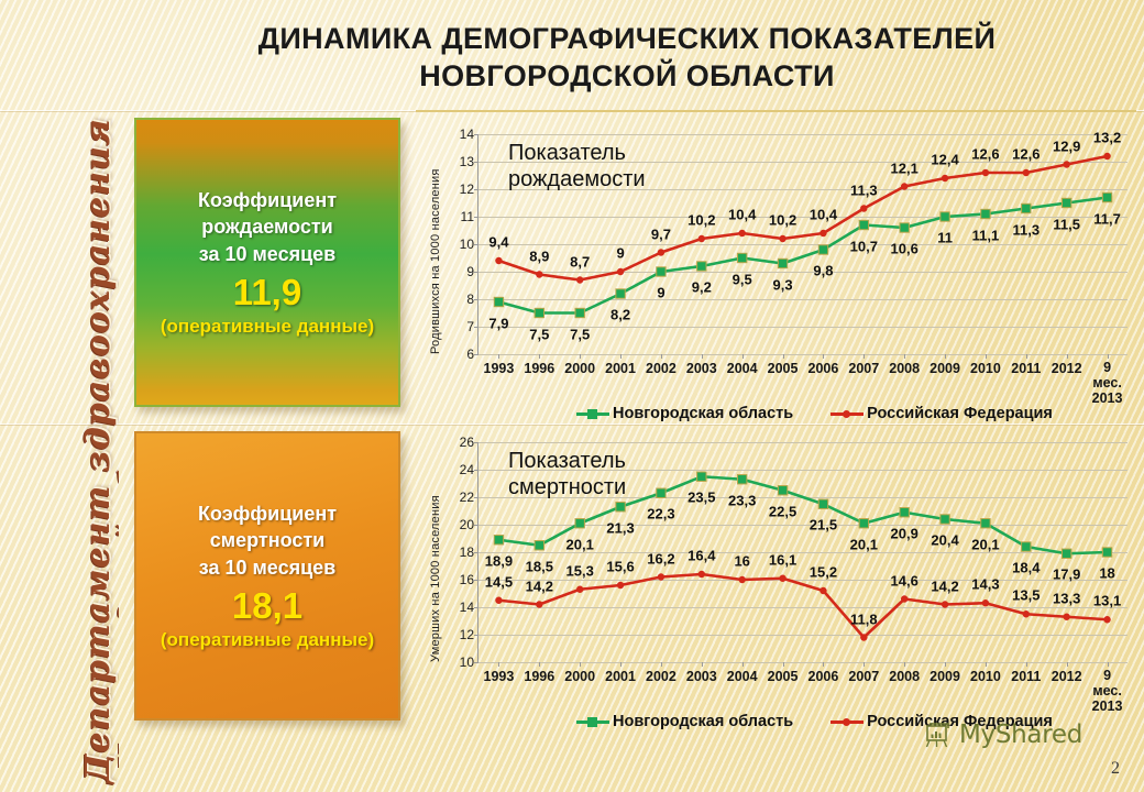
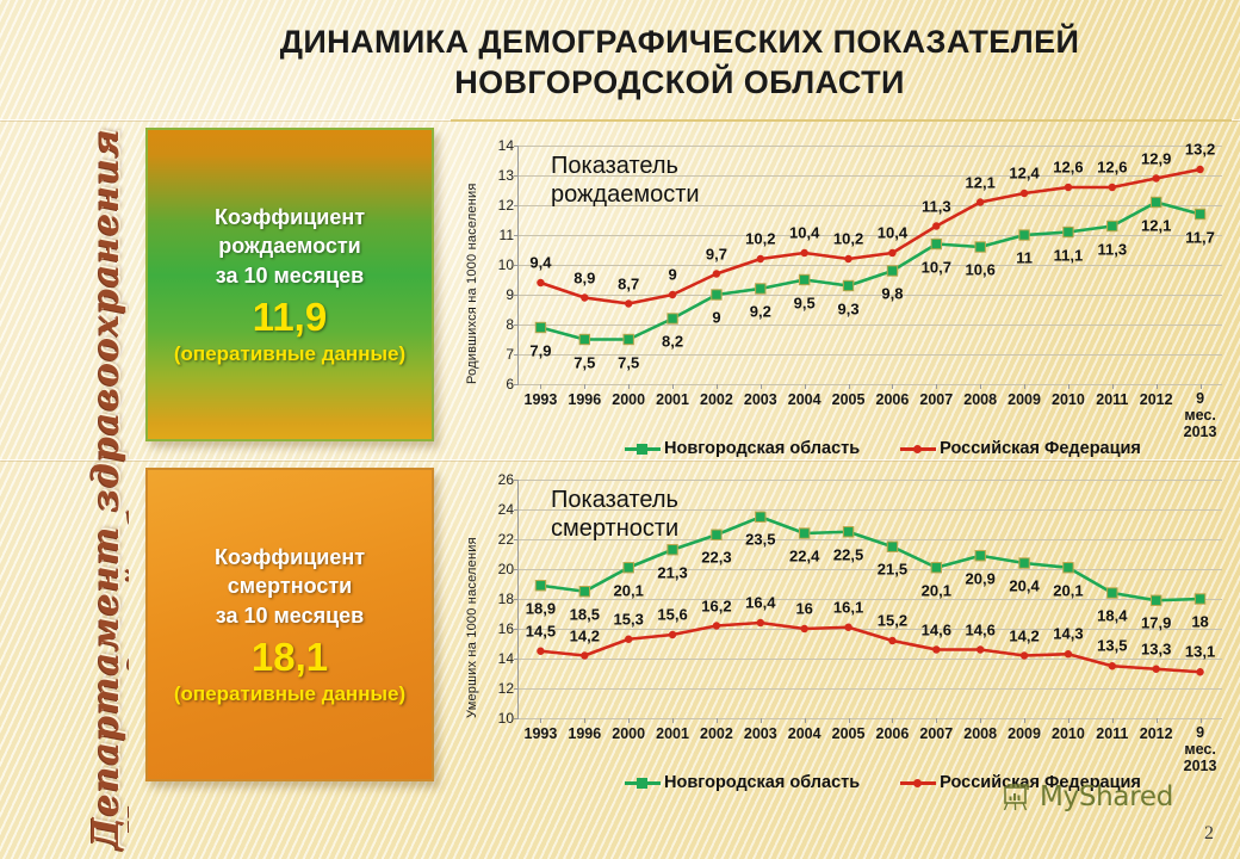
Показатель рождаемости/Новгородская область/2012: 11,5 -> 12,1
Показатель смертности/Новгородская область/2004: 23,3 -> 22,4
Показатель смертности/Российская Федерация/2007: 11,8 -> 14,6
